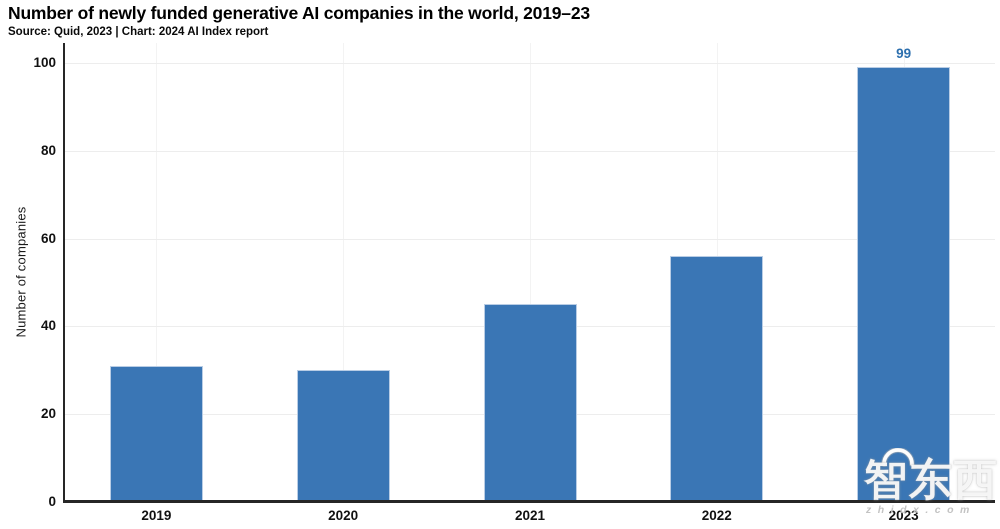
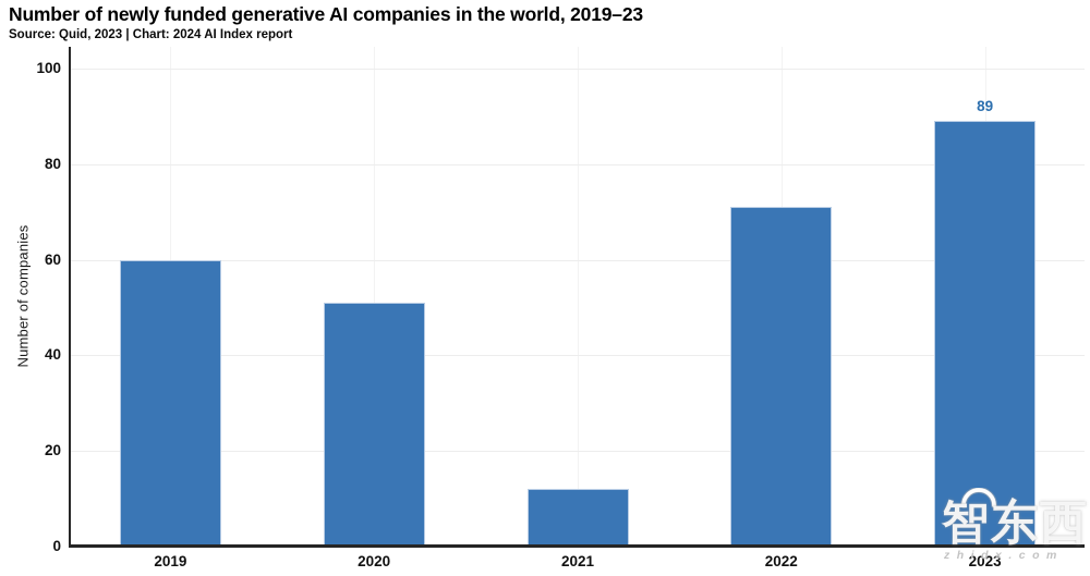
2019: 31 -> 60
2020: 30 -> 51
2021: 45 -> 12
2022: 56 -> 71
2023: 99 -> 89
